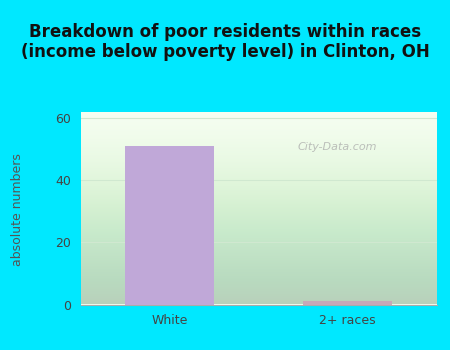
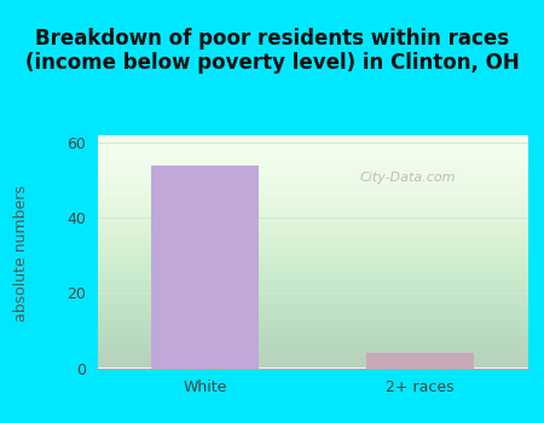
White: 51 -> 54
2+ races: 1 -> 4
